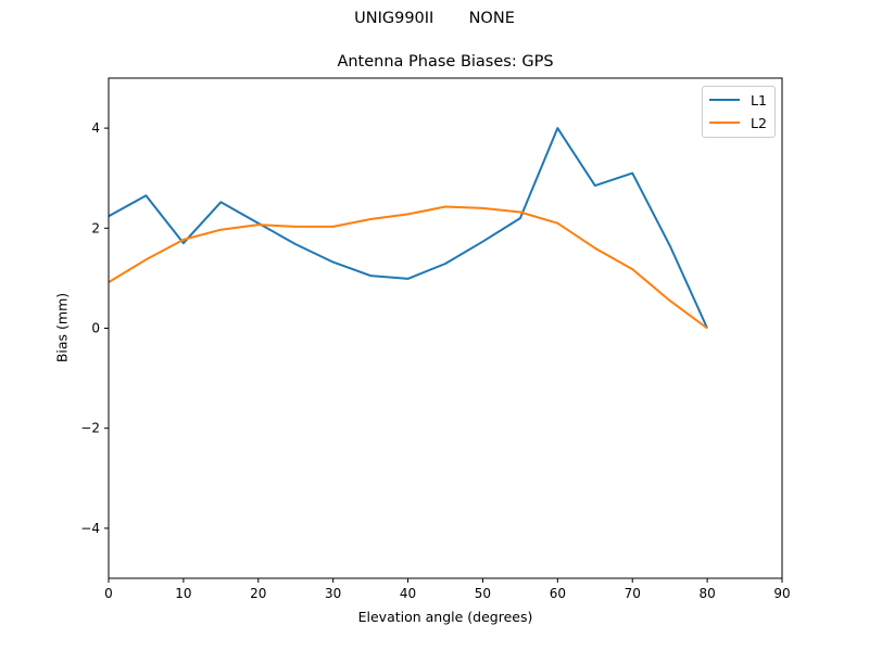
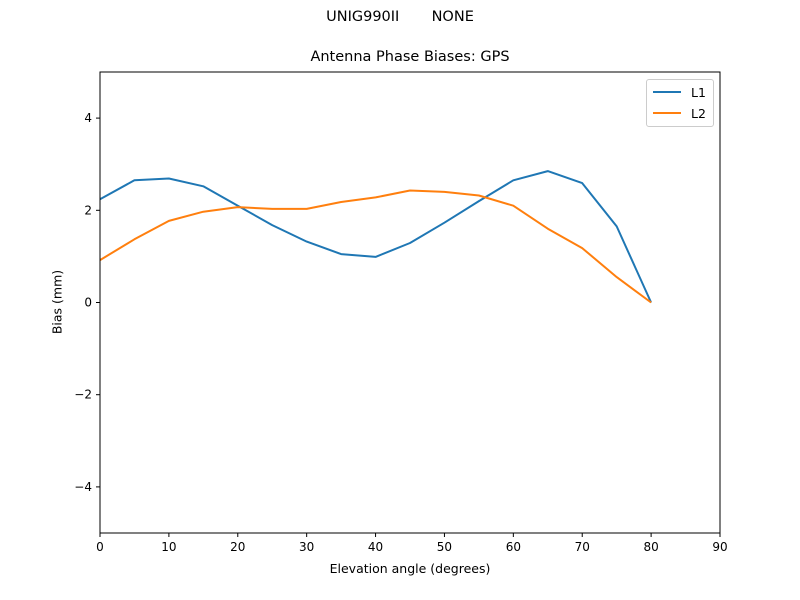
L1/10: 1.7 -> 2.7
L1/60: 4.0 -> 2.6
L1/70: 3.1 -> 2.6
